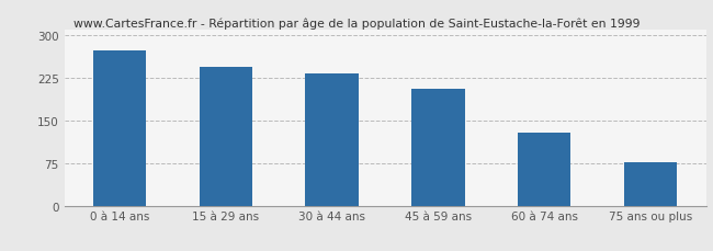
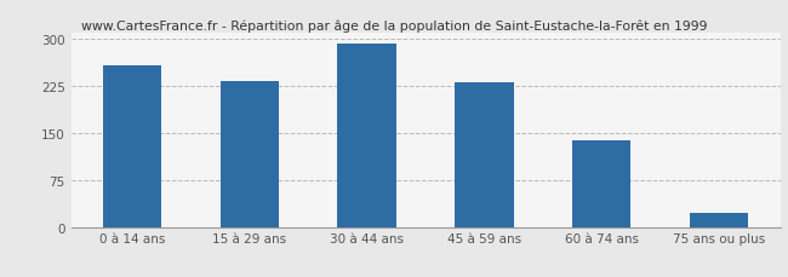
0 à 14 ans: 272 -> 258
15 à 29 ans: 244 -> 233
30 à 44 ans: 232 -> 292
45 à 59 ans: 206 -> 230
60 à 74 ans: 128 -> 138
75 ans ou plus: 76 -> 22
